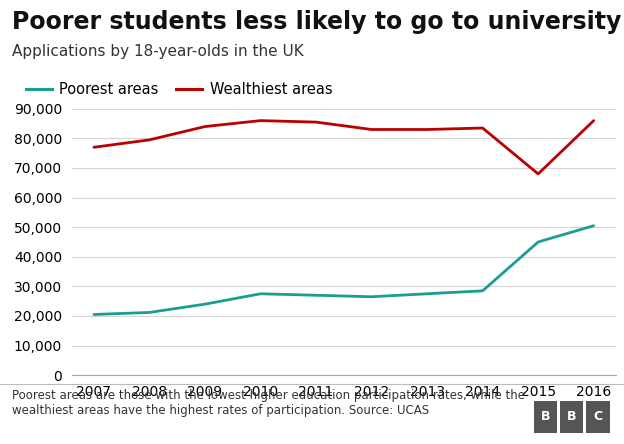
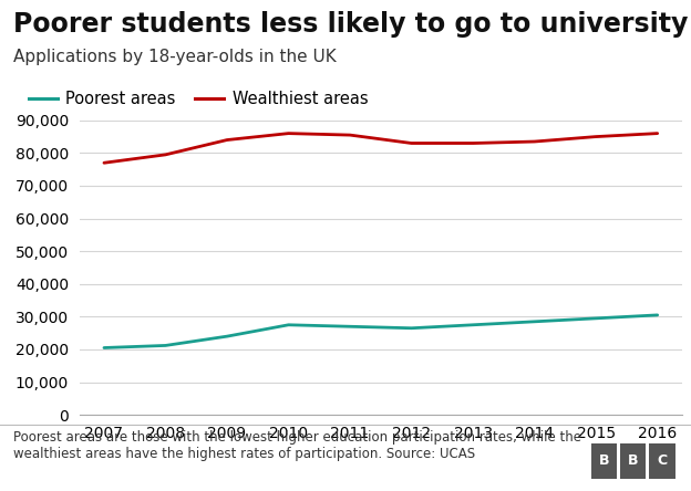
Poorest areas/2015: 45,000 -> 29,500
Wealthiest areas/2015: 68,000 -> 85,000
Poorest areas/2016: 50,500 -> 30,500
